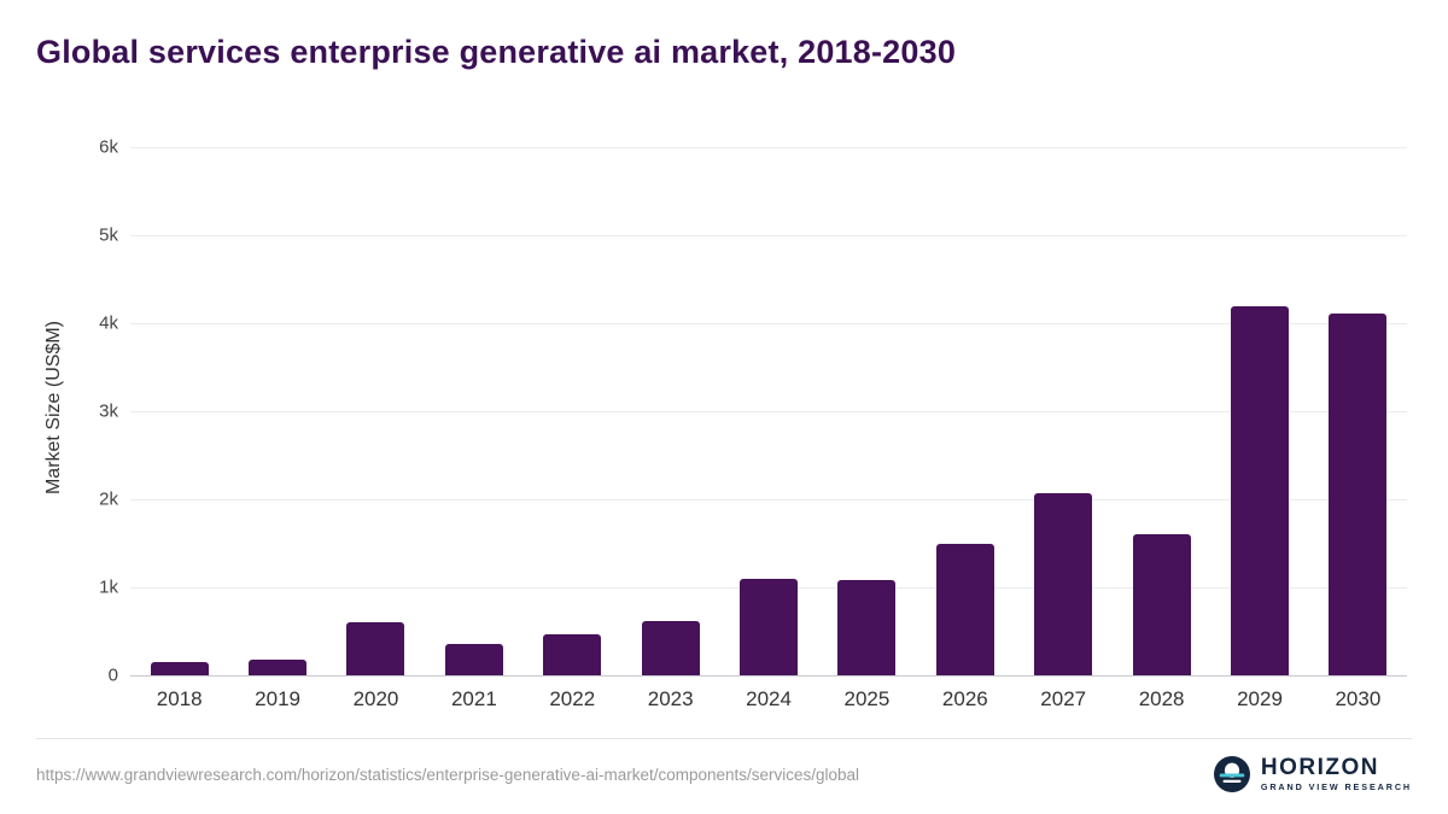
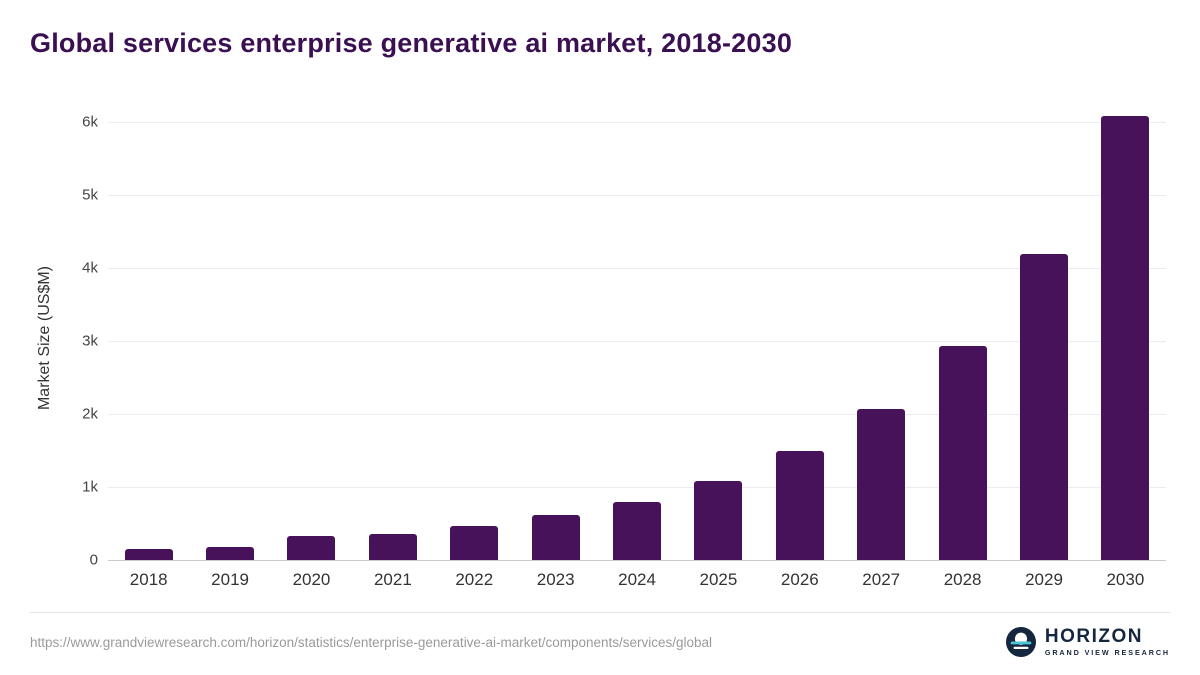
2020: 0.6k -> 0.3k
2024: 1.1k -> 0.8k
2028: 1.6k -> 2.9k
2030: 4.1k -> 6.1k
